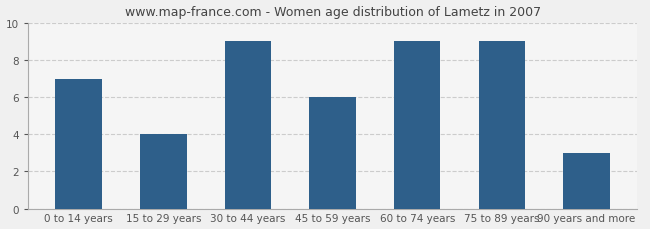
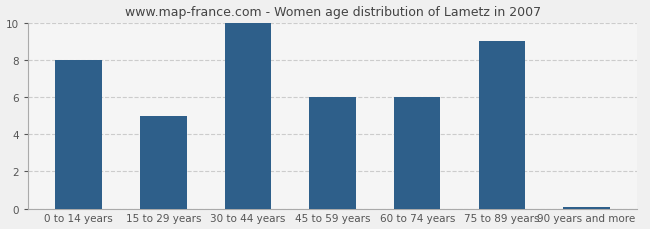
0 to 14 years: 7.0 -> 8.0
15 to 29 years: 4.0 -> 5.0
30 to 44 years: 9.0 -> 10.0
60 to 74 years: 9.0 -> 6.0
90 years and more: 3.0 -> 0.1
